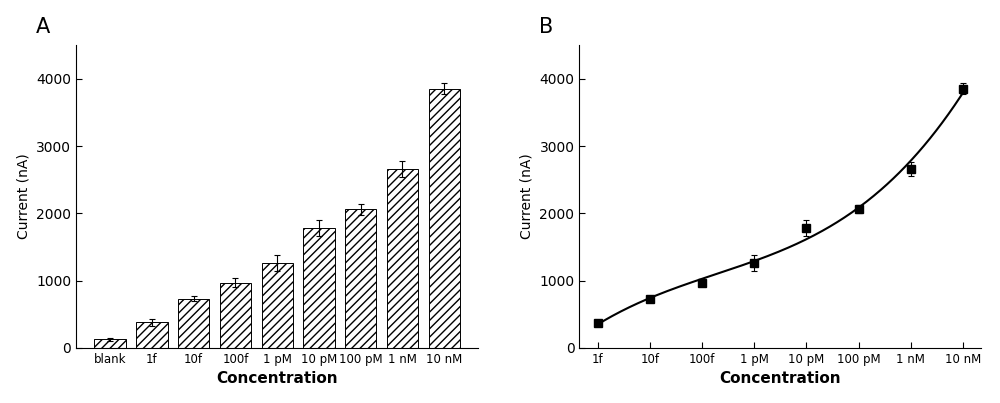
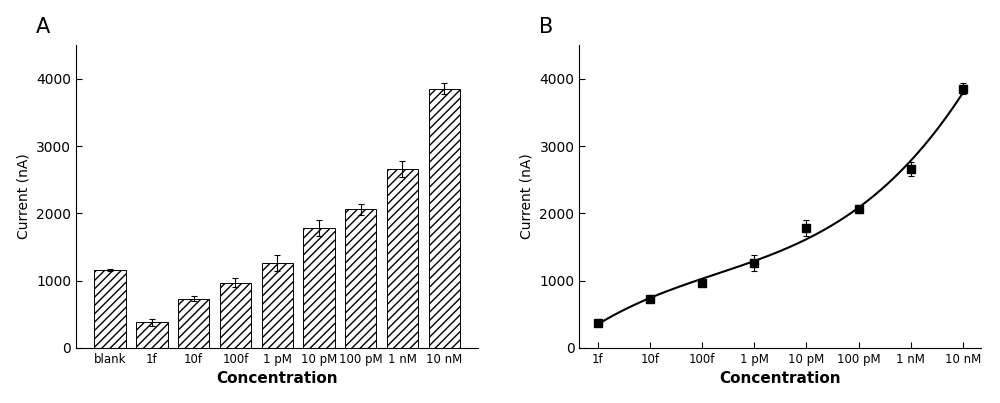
blank: 130 -> 1160
